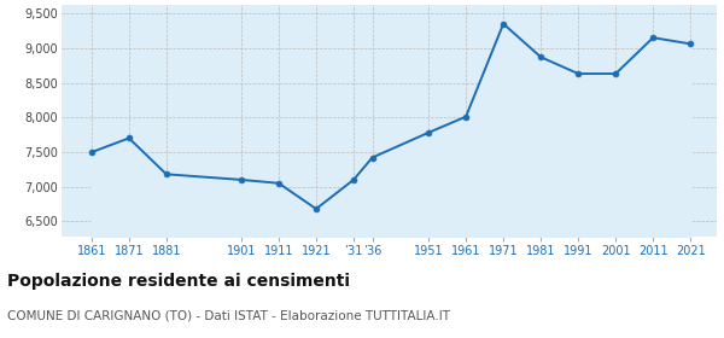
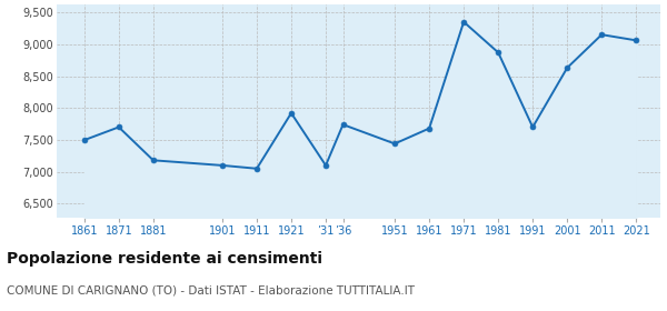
1921: 6,680 -> 7,920
’36: 7,420 -> 7,740
1951: 7,780 -> 7,440
1961: 8,010 -> 7,680
1991: 8,630 -> 7,700
